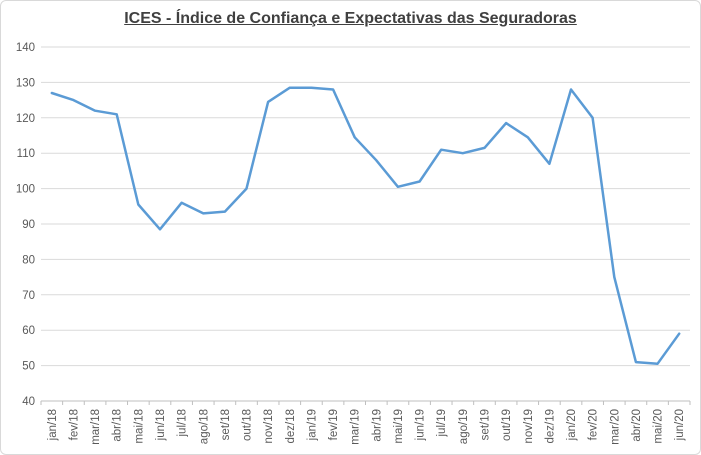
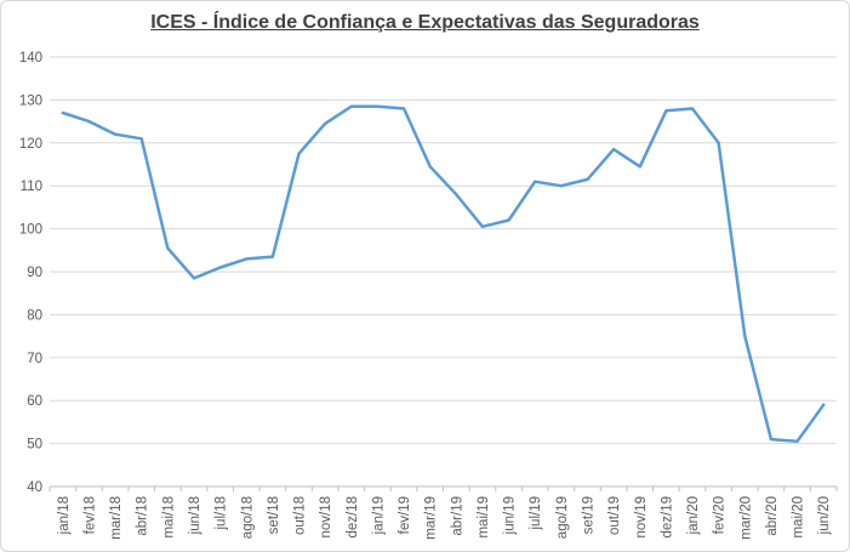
jul/18: 96 -> 91
out/18: 100 -> 118
dez/19: 107 -> 128
